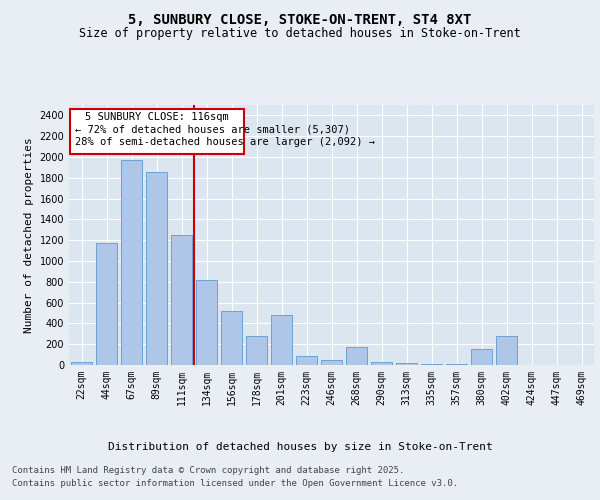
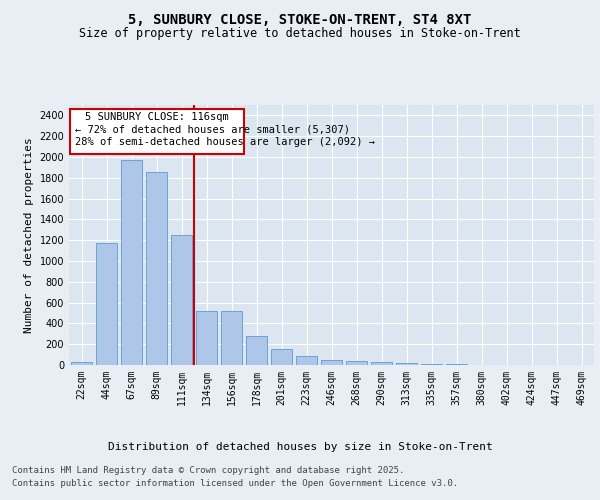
134sqm: 820 -> 520
201sqm: 480 -> 160
268sqm: 170 -> 40
380sqm: 150 -> 0
402sqm: 280 -> 0
